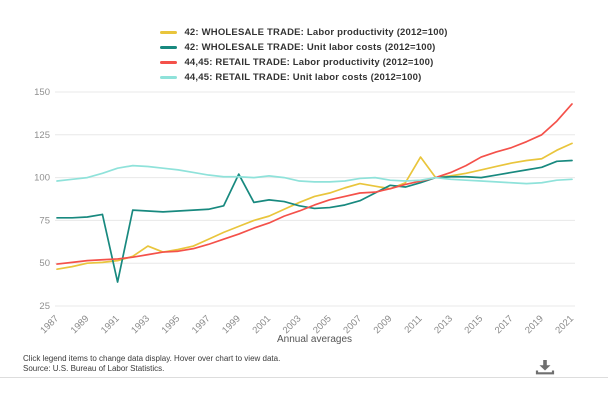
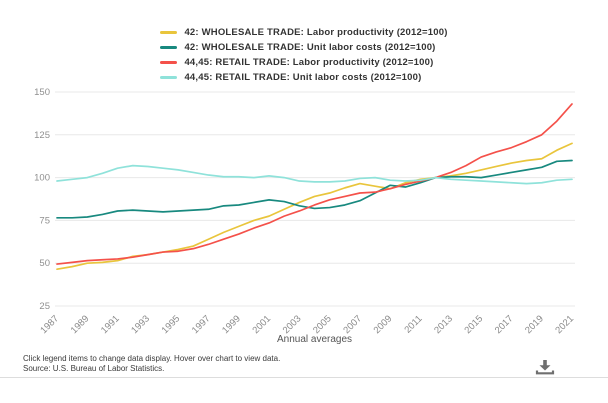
42: WHOLESALE TRADE: Unit labor costs (2012=100)/1991: 39 -> 80
42: WHOLESALE TRADE: Labor productivity (2012=100)/1993: 60 -> 55
42: WHOLESALE TRADE: Unit labor costs (2012=100)/1999: 102 -> 84
42: WHOLESALE TRADE: Labor productivity (2012=100)/2011: 112 -> 99
